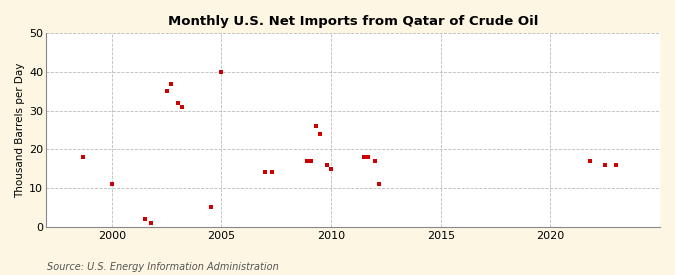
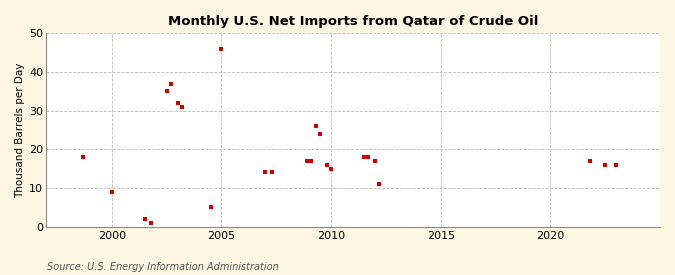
2000: 11 -> 9
2005: 40 -> 46
